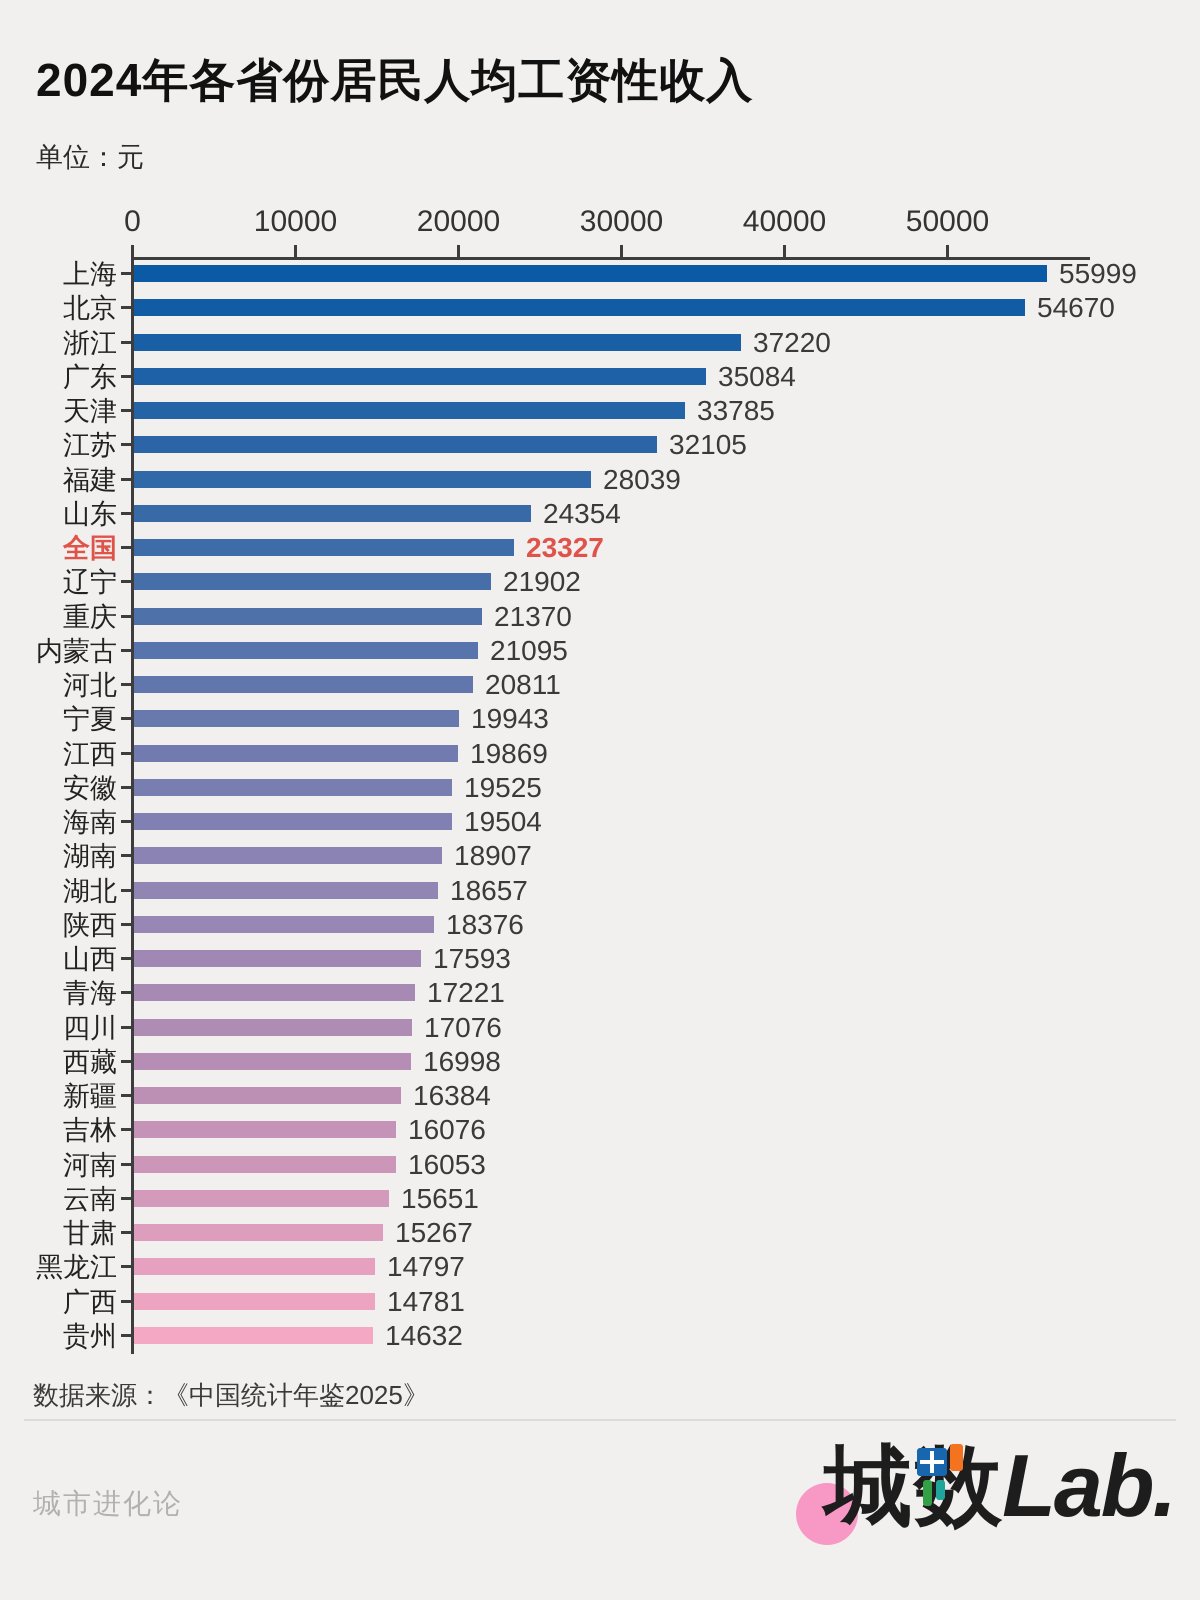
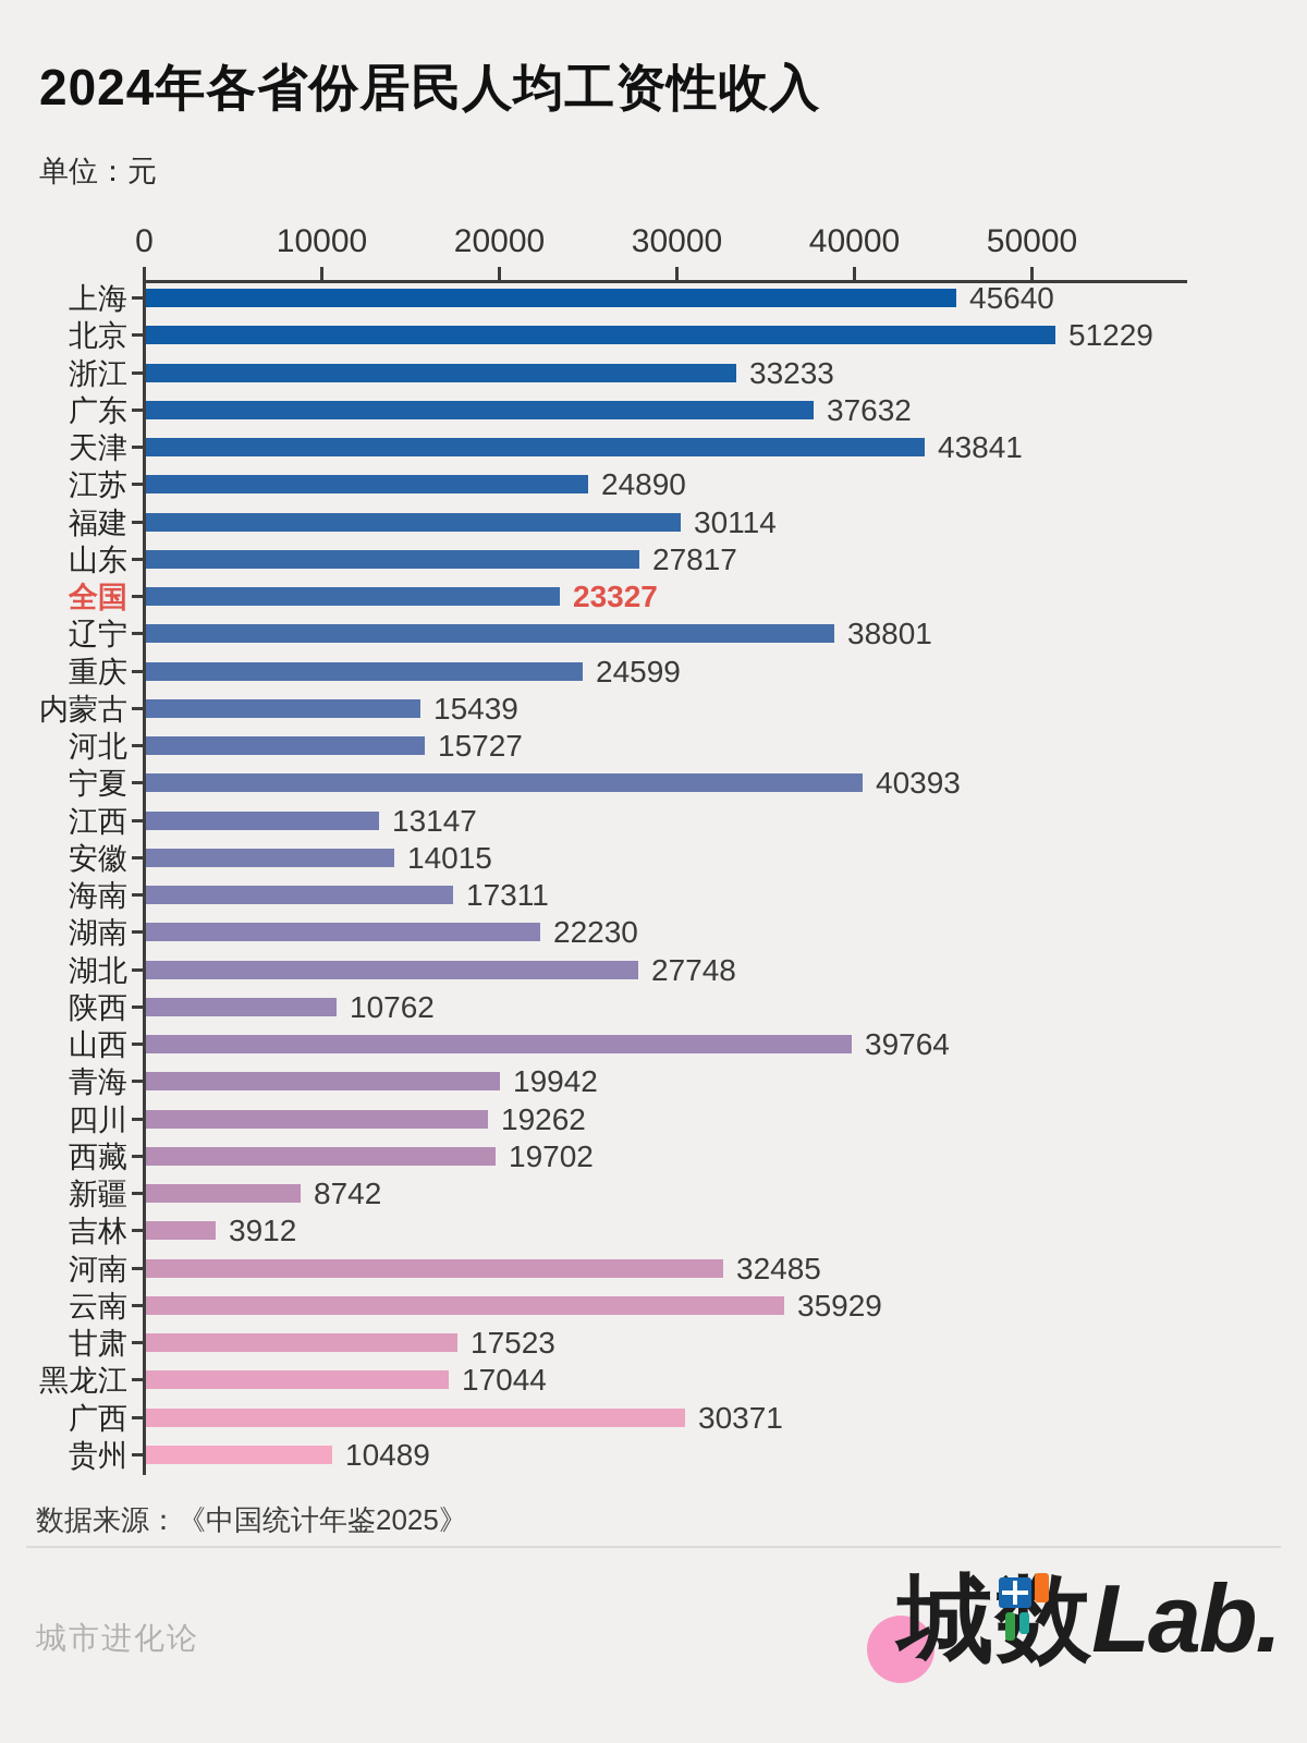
上海: 55999 -> 45640
北京: 54670 -> 51229
浙江: 37220 -> 33233
广东: 35084 -> 37632
天津: 33785 -> 43841
江苏: 32105 -> 24890
福建: 28039 -> 30114
山东: 24354 -> 27817
辽宁: 21902 -> 38801
重庆: 21370 -> 24599
内蒙古: 21095 -> 15439
河北: 20811 -> 15727
宁夏: 19943 -> 40393
江西: 19869 -> 13147
安徽: 19525 -> 14015
海南: 19504 -> 17311
湖南: 18907 -> 22230
湖北: 18657 -> 27748
陕西: 18376 -> 10762
山西: 17593 -> 39764
青海: 17221 -> 19942
四川: 17076 -> 19262
西藏: 16998 -> 19702
新疆: 16384 -> 8742
吉林: 16076 -> 3912
河南: 16053 -> 32485
云南: 15651 -> 35929
甘肃: 15267 -> 17523
黑龙江: 14797 -> 17044
广西: 14781 -> 30371
贵州: 14632 -> 10489
